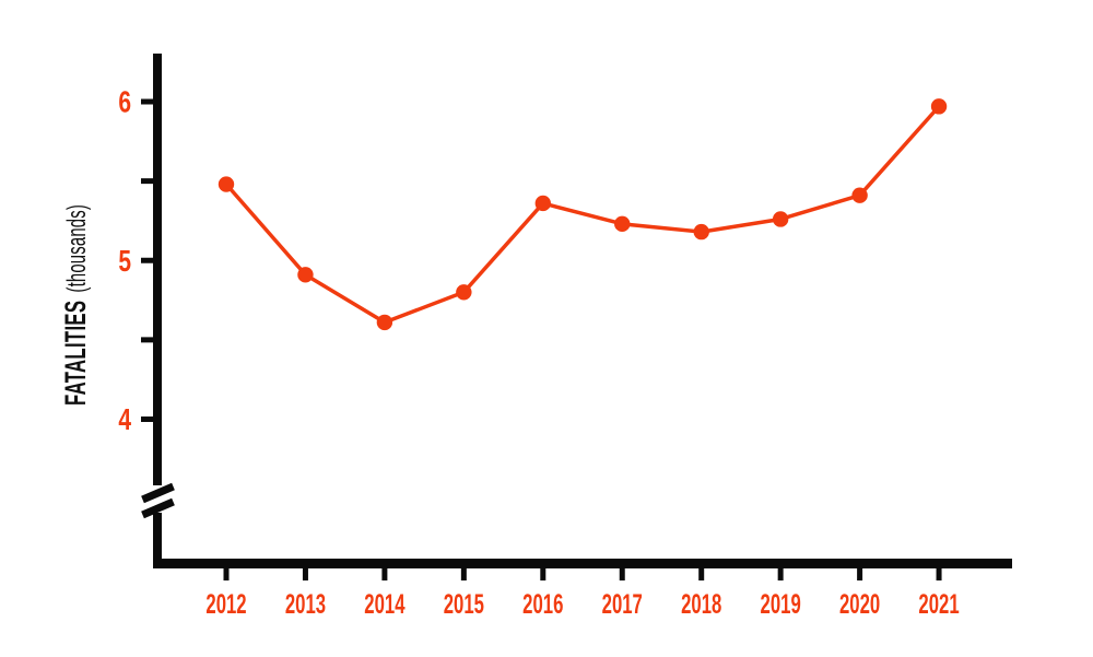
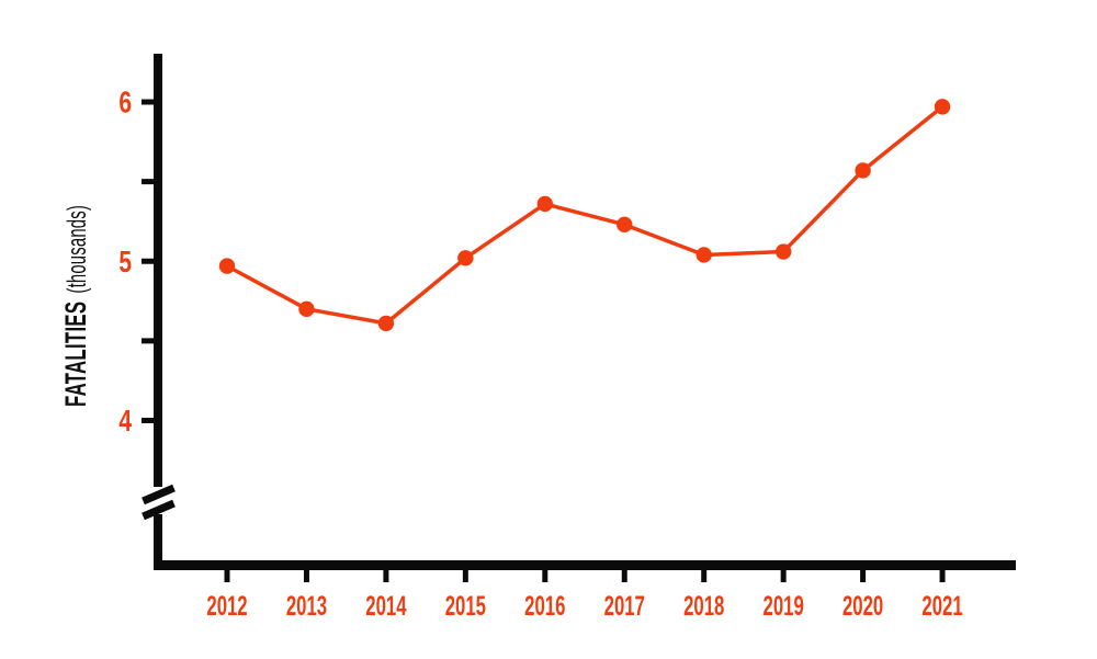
2012: 5.48 -> 4.97
2013: 4.91 -> 4.70
2015: 4.80 -> 5.02
2018: 5.18 -> 5.04
2019: 5.26 -> 5.06
2020: 5.41 -> 5.57
